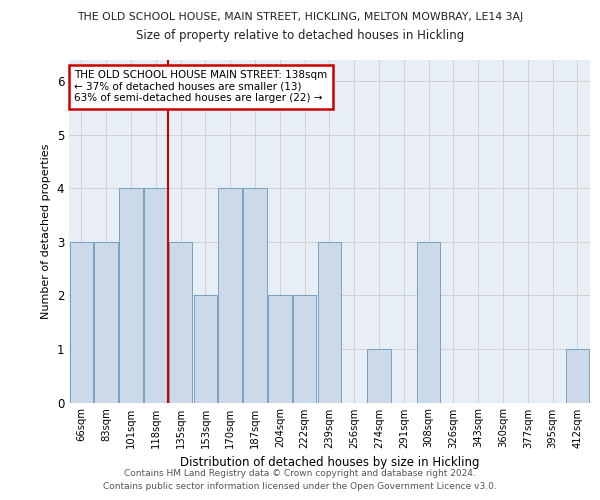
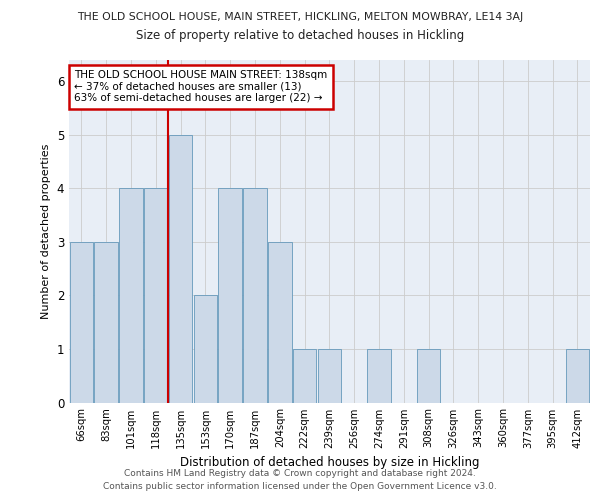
135sqm: 3 -> 5
204sqm: 2 -> 3
222sqm: 2 -> 1
239sqm: 3 -> 1
308sqm: 3 -> 1
